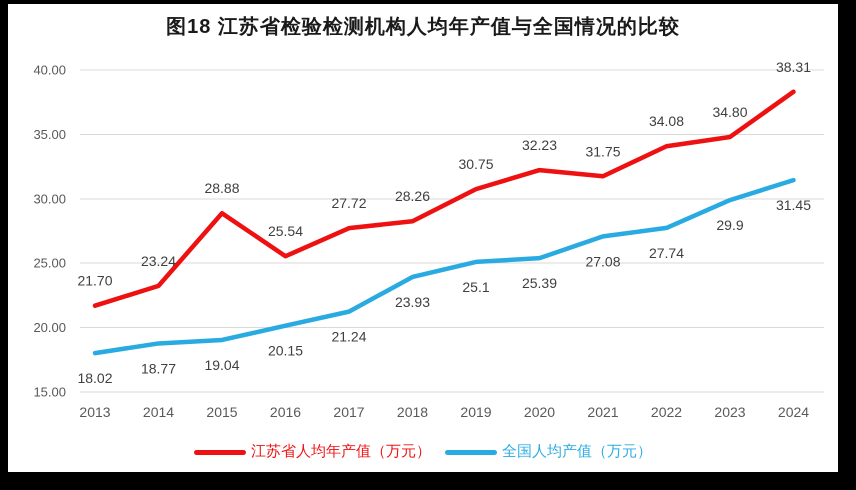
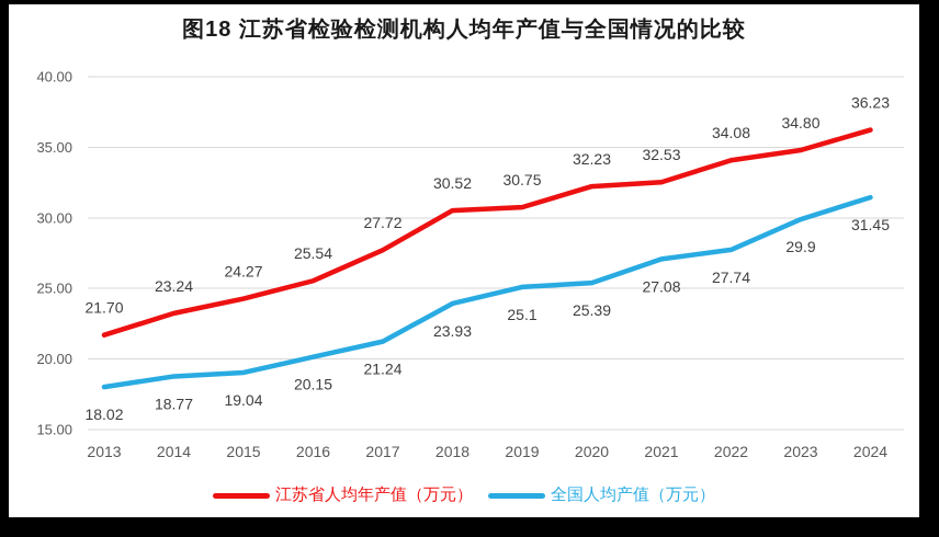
江苏省人均年产值（万元）/2015: 28.88 -> 24.27
江苏省人均年产值（万元）/2018: 28.26 -> 30.52
江苏省人均年产值（万元）/2021: 31.75 -> 32.53
江苏省人均年产值（万元）/2024: 38.31 -> 36.23
